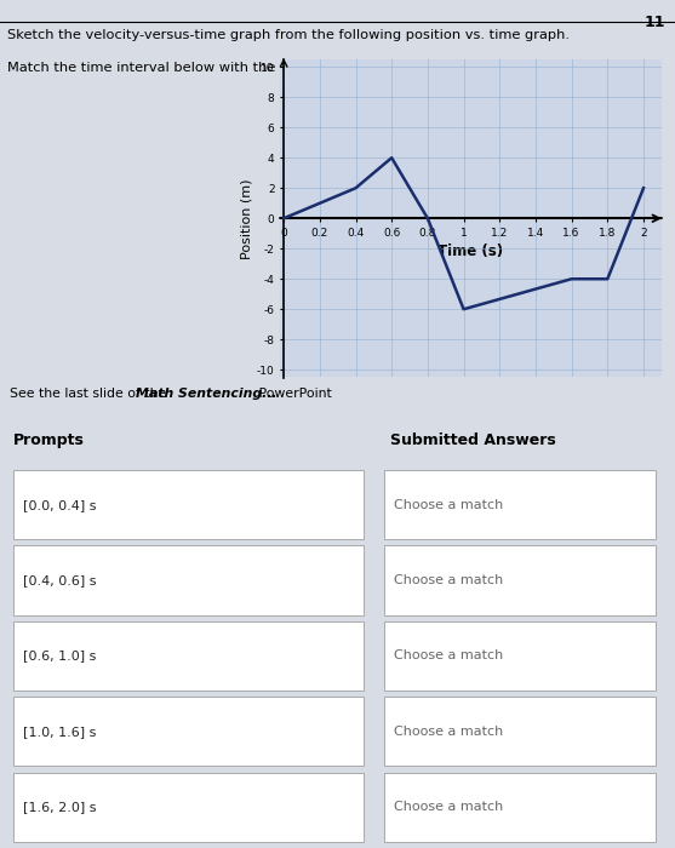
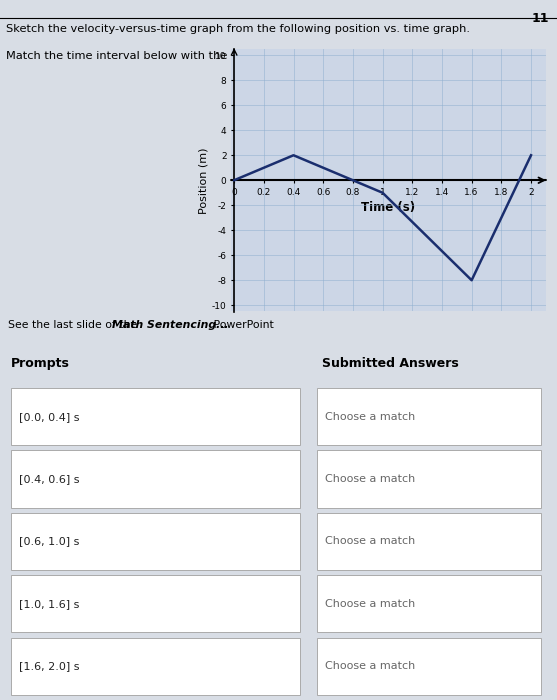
0.6: 4 -> 1
1: -6 -> -1
1.6: -4 -> -8
1.8: -4 -> -3
